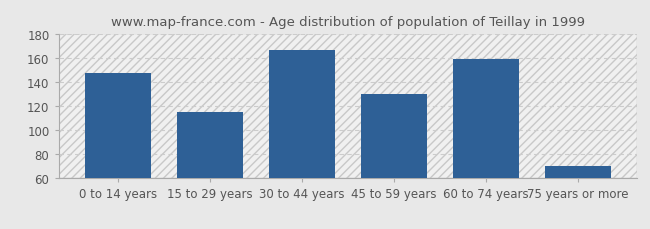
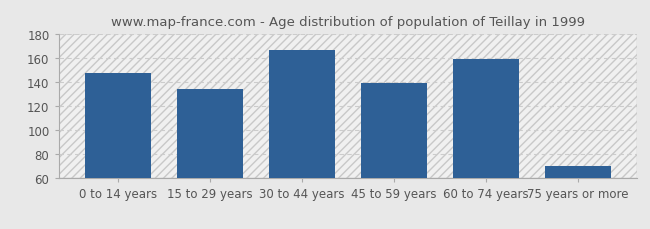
15 to 29 years: 115 -> 134
45 to 59 years: 130 -> 139
